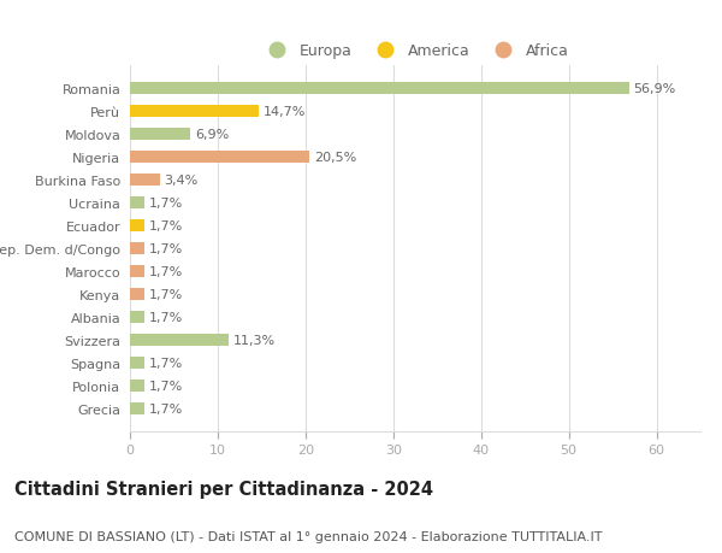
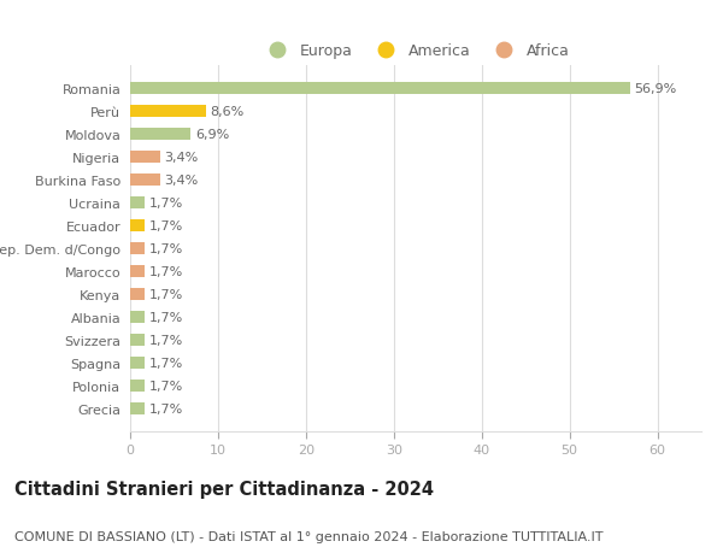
Perù: 14,7% -> 8,6%
Nigeria: 20,5% -> 3,4%
Svizzera: 11,3% -> 1,7%
